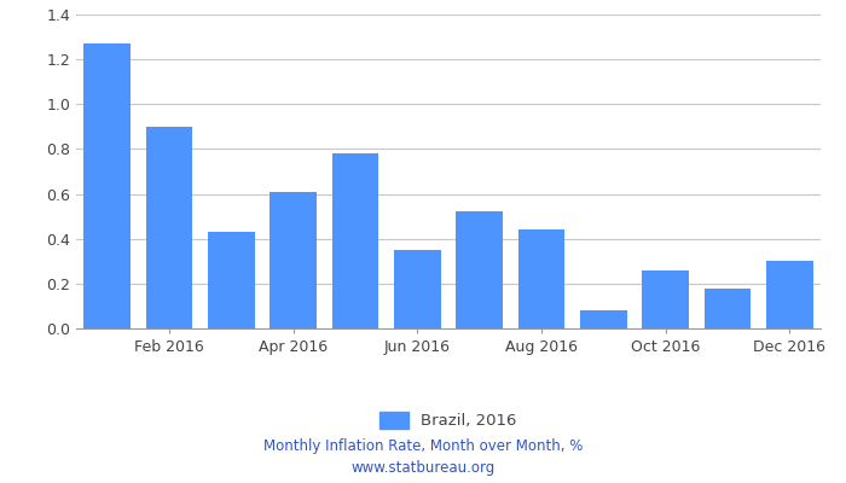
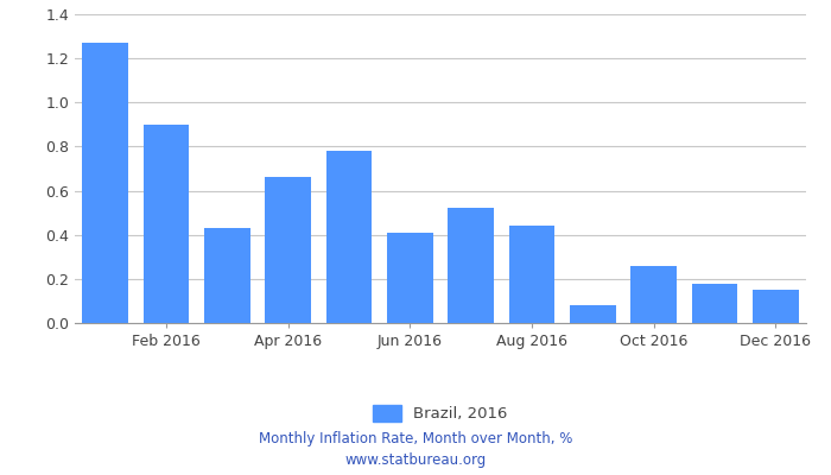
Apr 2016: 0.61 -> 0.66
Jun 2016: 0.35 -> 0.41
Dec 2016: 0.30 -> 0.15
